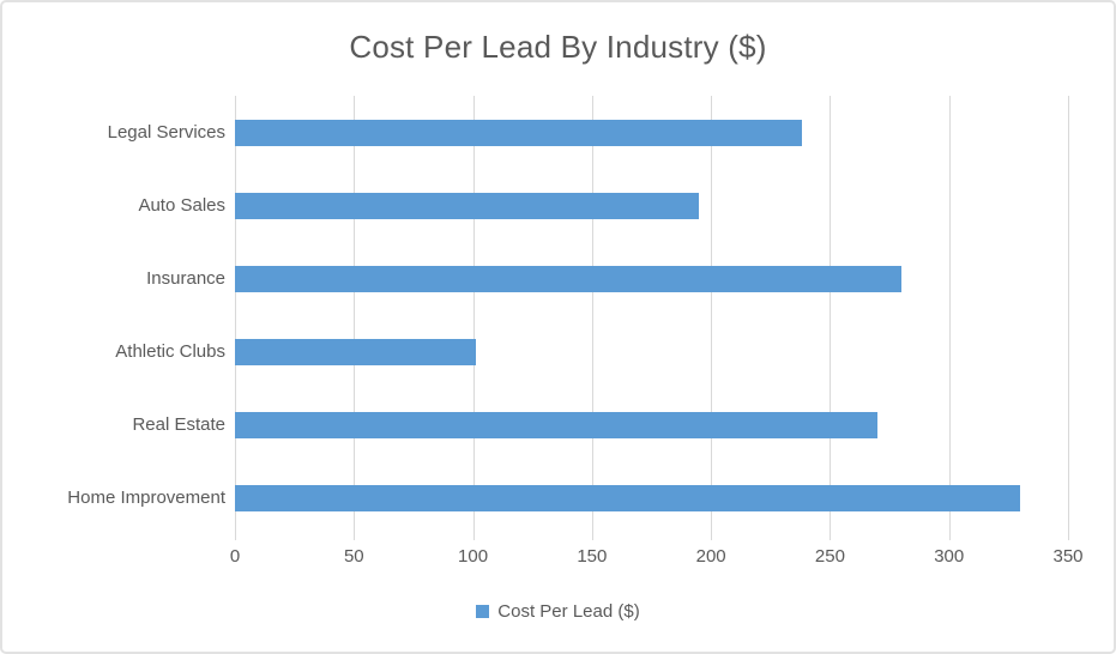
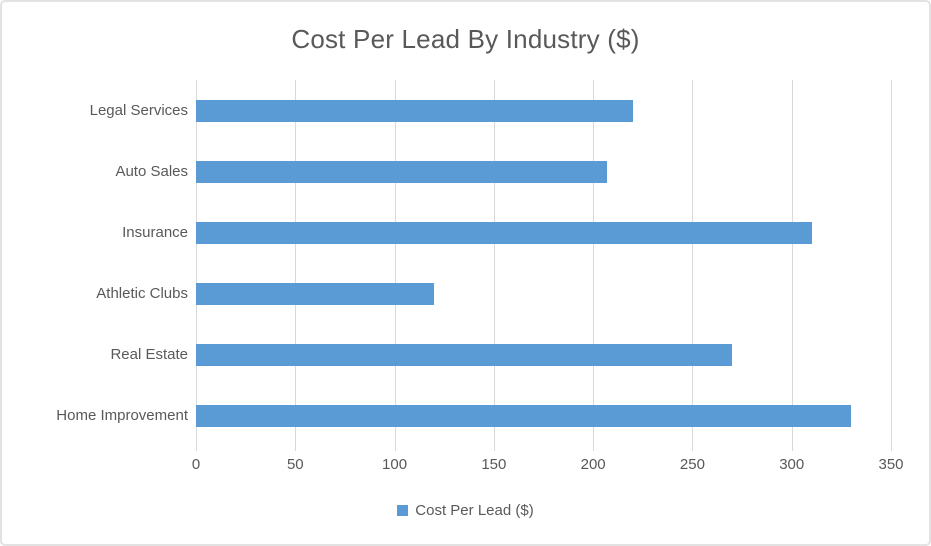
Legal Services: 238 -> 220
Auto Sales: 195 -> 207
Insurance: 280 -> 310
Athletic Clubs: 101 -> 120
